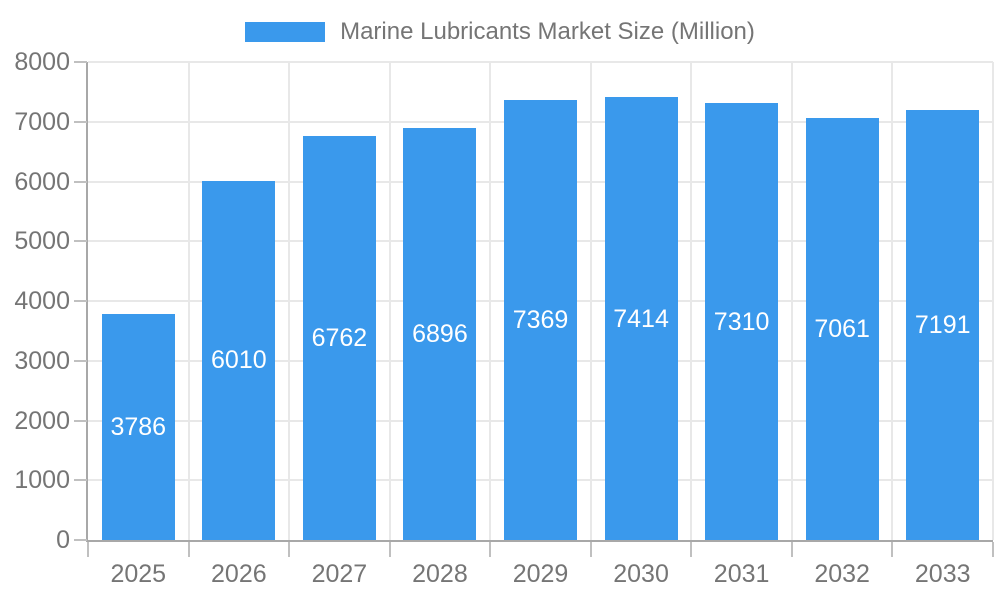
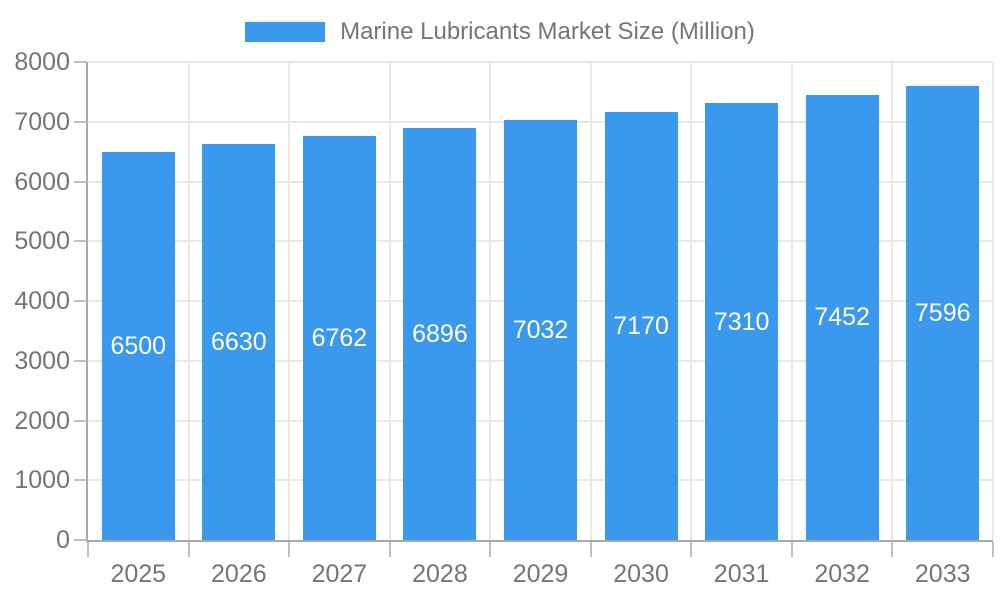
2025: 3786 -> 6500
2026: 6010 -> 6630
2029: 7369 -> 7032
2030: 7414 -> 7170
2032: 7061 -> 7452
2033: 7191 -> 7596
